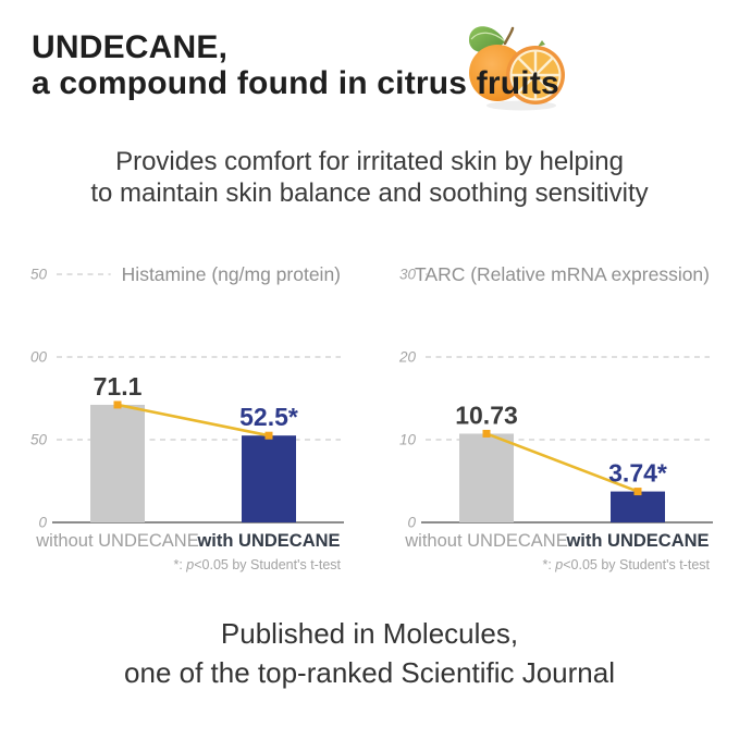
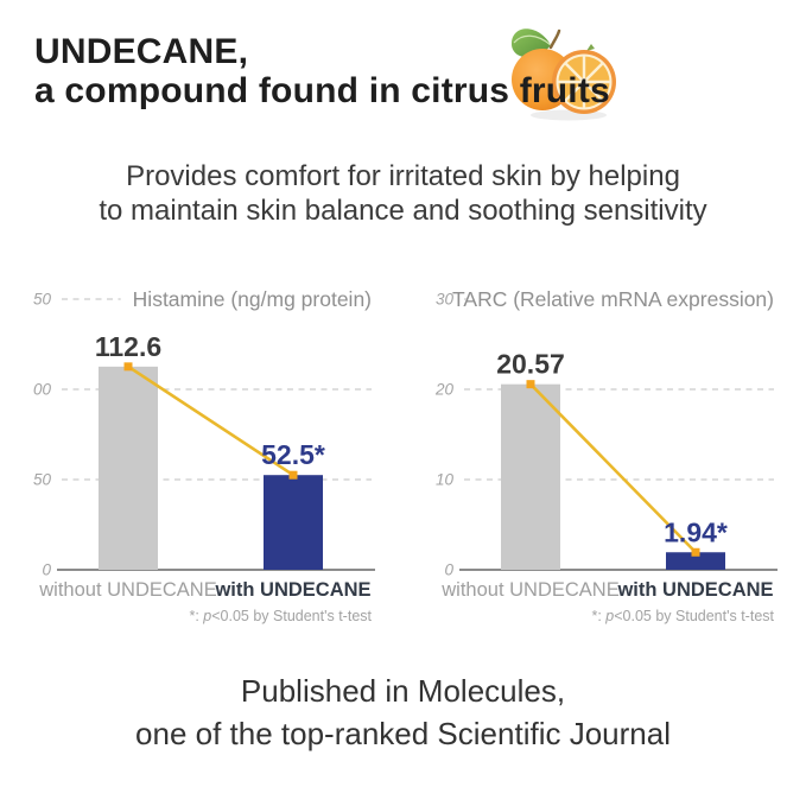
Histamine (ng/mg protein)/without UNDECANE: 71.1 -> 112.6
TARC (Relative mRNA expression)/without UNDECANE: 10.73 -> 20.57
TARC (Relative mRNA expression)/with UNDECANE: 3.74 -> 1.94
